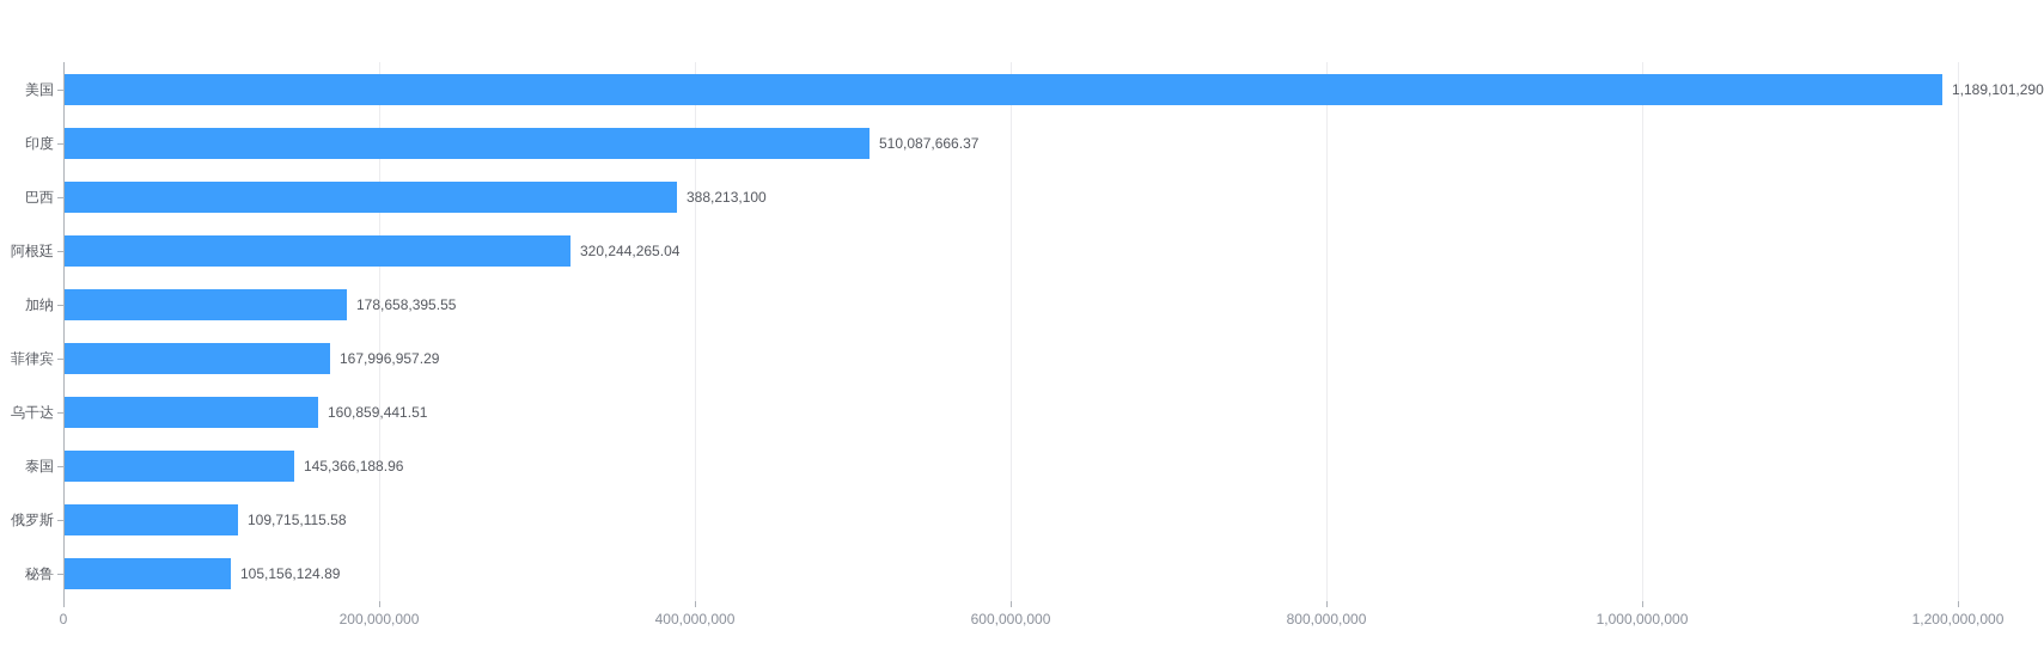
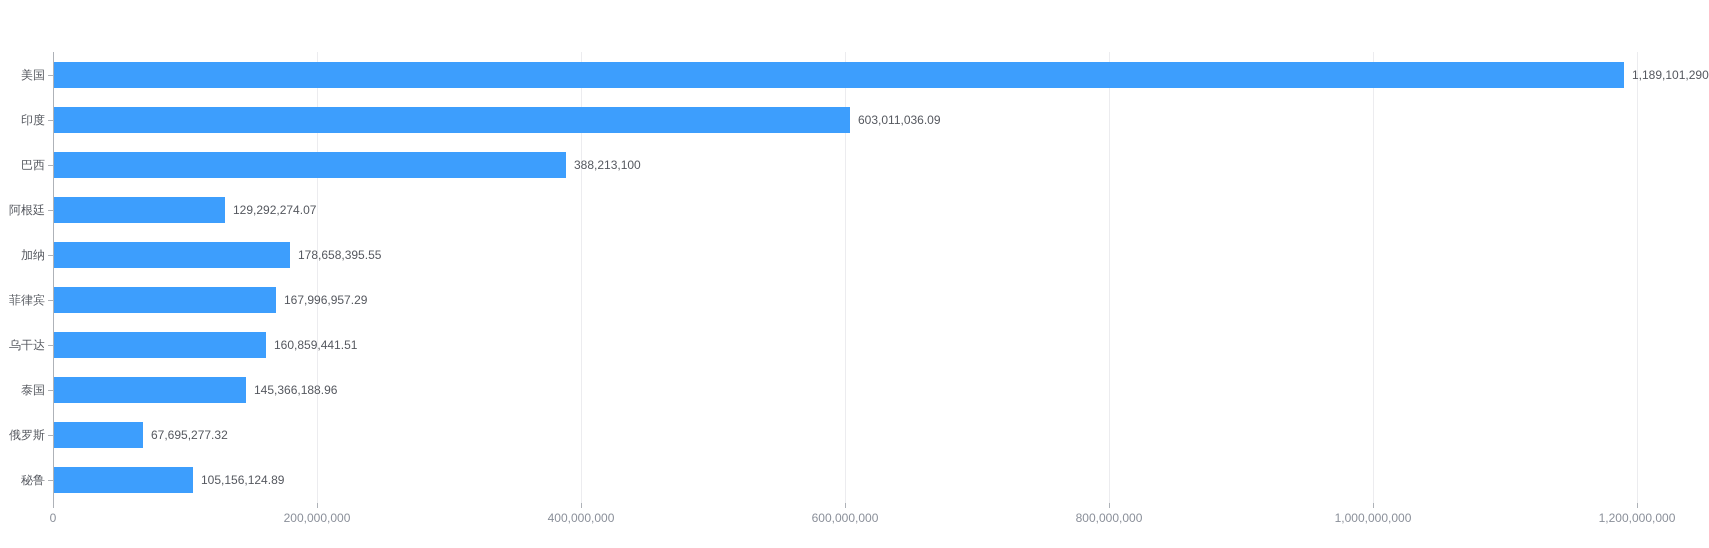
印度: 510,087,666.37 -> 603,011,036.09
阿根廷: 320,244,265.04 -> 129,292,274.07
俄罗斯: 109,715,115.58 -> 67,695,277.32
